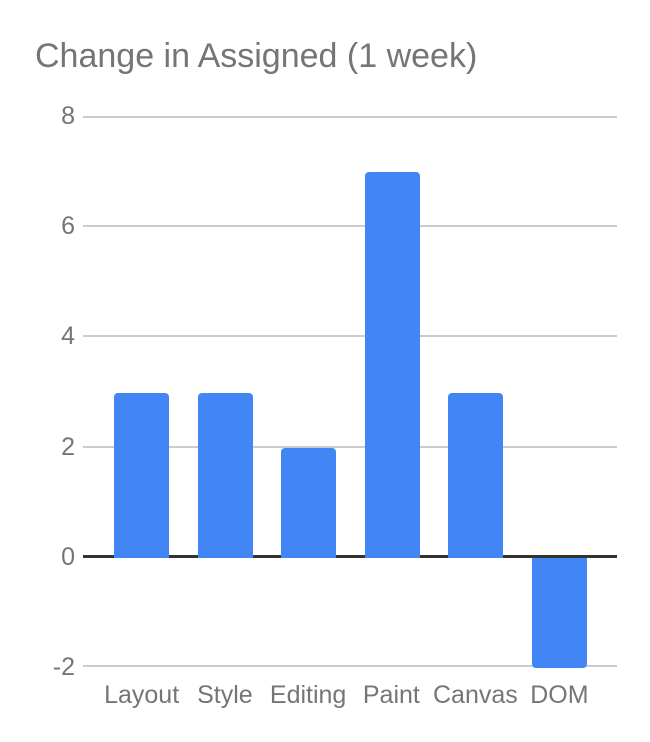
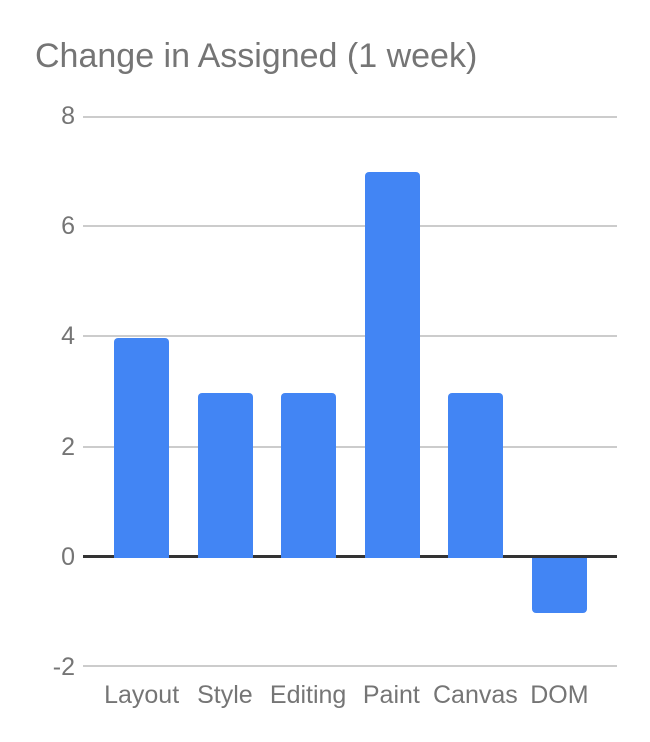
Layout: 3 -> 4
Editing: 2 -> 3
DOM: -2 -> -1
